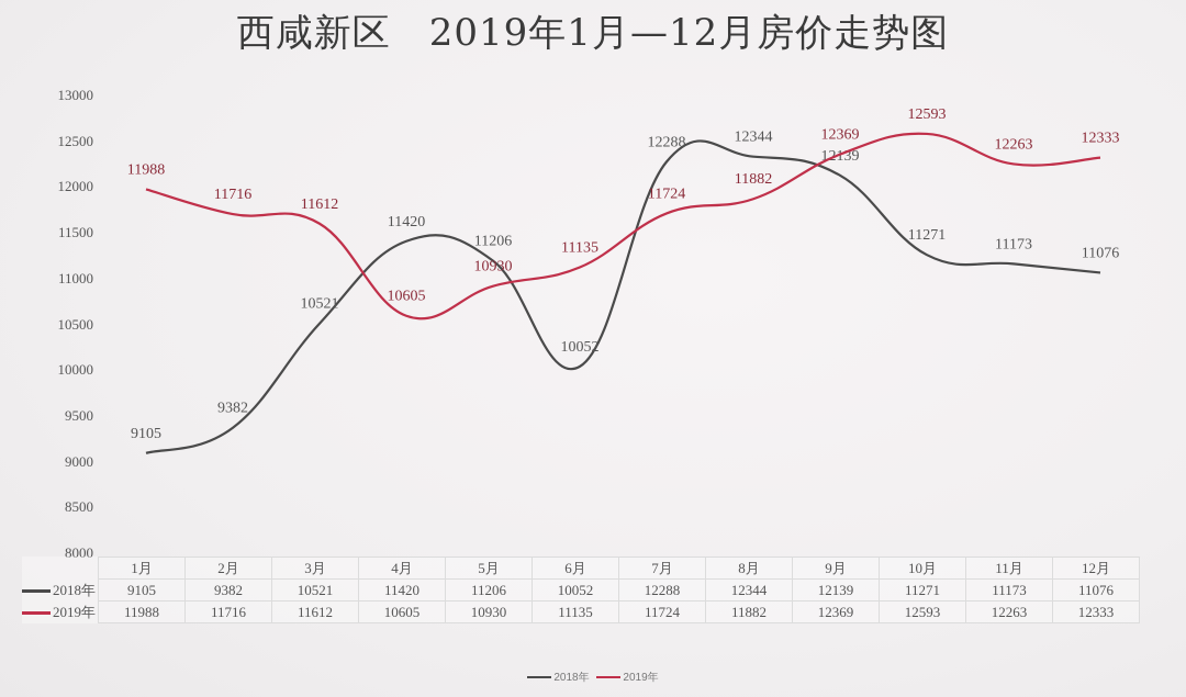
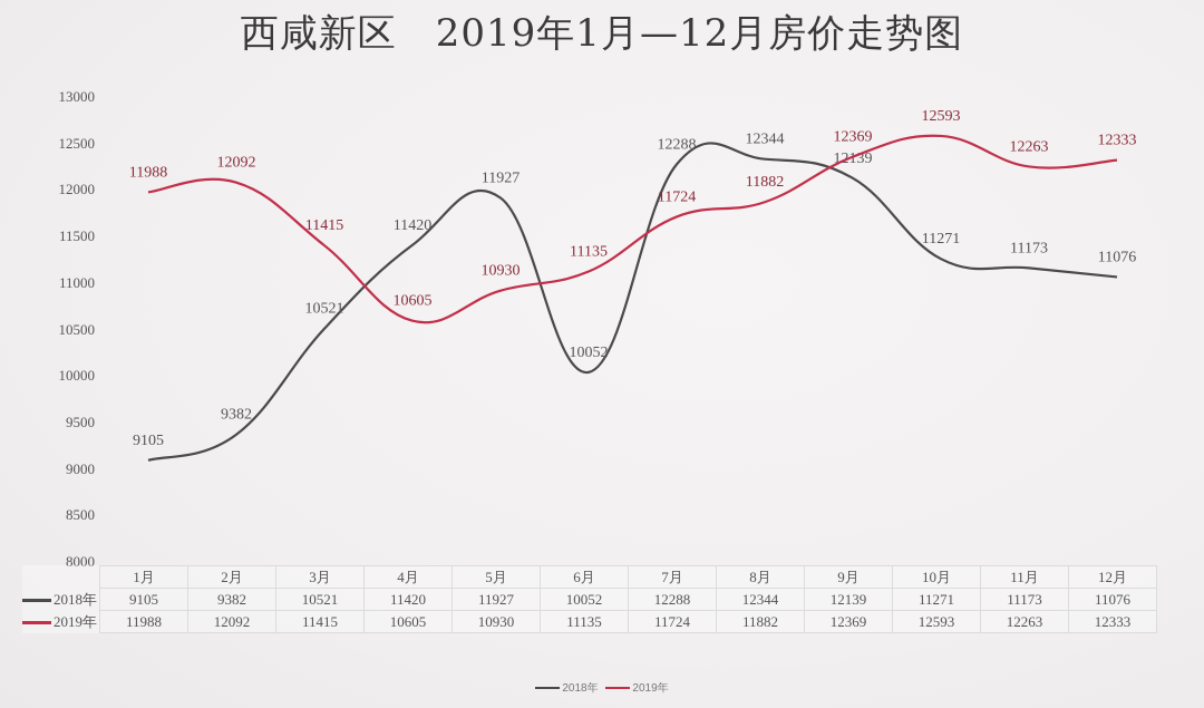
2019年/2月: 11716 -> 12092
2019年/3月: 11612 -> 11415
2018年/5月: 11206 -> 11927
